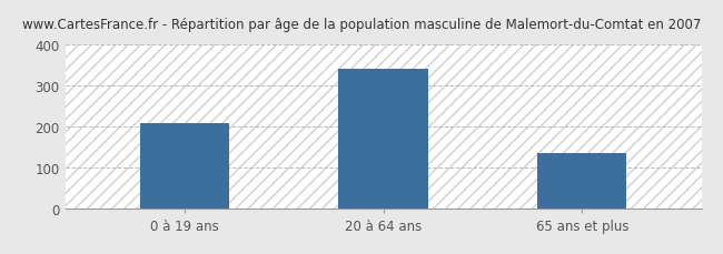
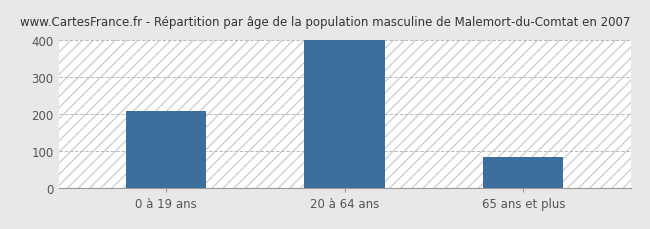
20 à 64 ans: 340 -> 400
65 ans et plus: 135 -> 82
